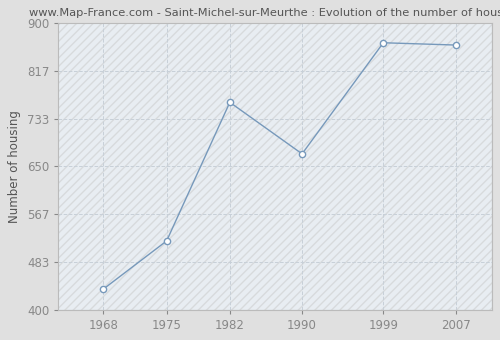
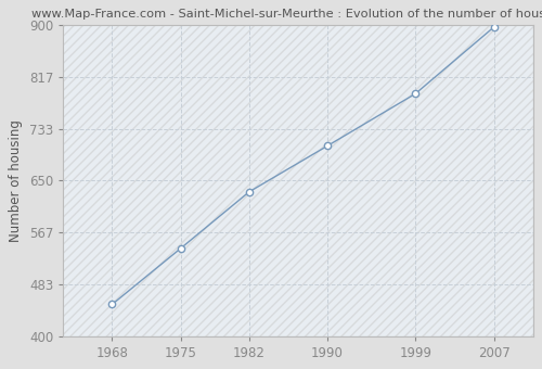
1968: 436 -> 451
1975: 520 -> 541
1982: 762 -> 632
1990: 672 -> 706
1999: 866 -> 790
2007: 862 -> 897
